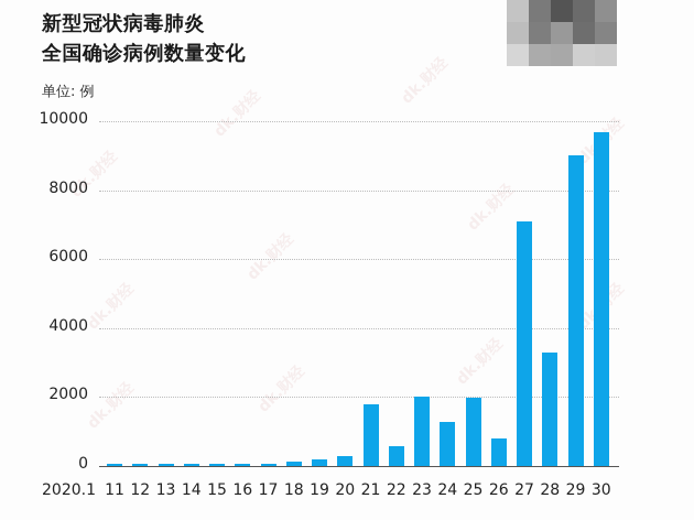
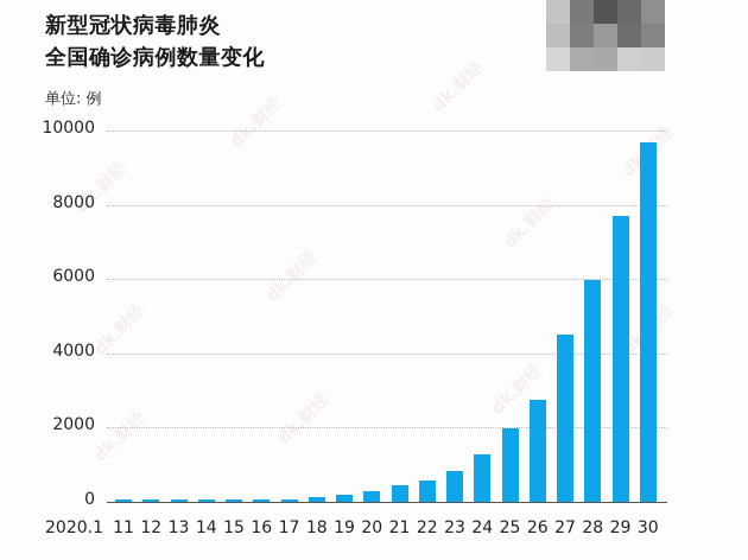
21: 1800 -> 400
23: 2000 -> 800
26: 800 -> 2700
27: 7100 -> 4500
28: 3300 -> 6000
29: 9000 -> 7700
